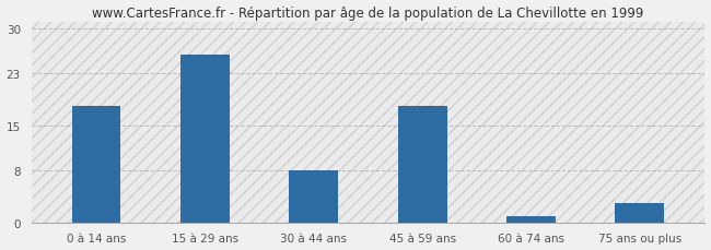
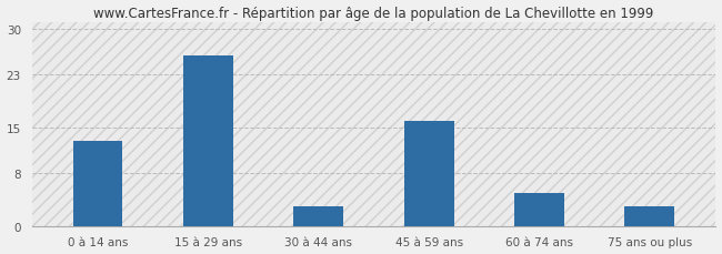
0 à 14 ans: 18 -> 13
30 à 44 ans: 8 -> 3
45 à 59 ans: 18 -> 16
60 à 74 ans: 1 -> 5
